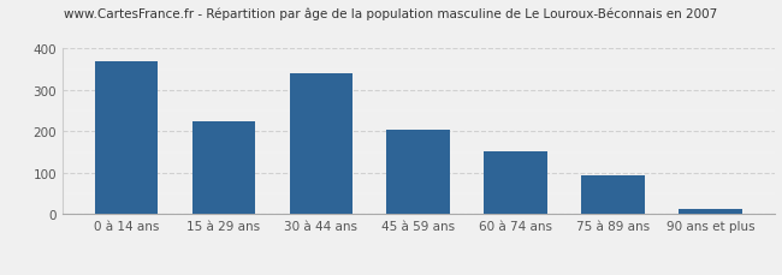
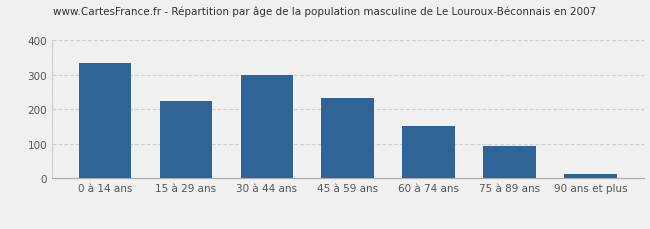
0 à 14 ans: 370 -> 335
30 à 44 ans: 340 -> 301
45 à 59 ans: 205 -> 234
